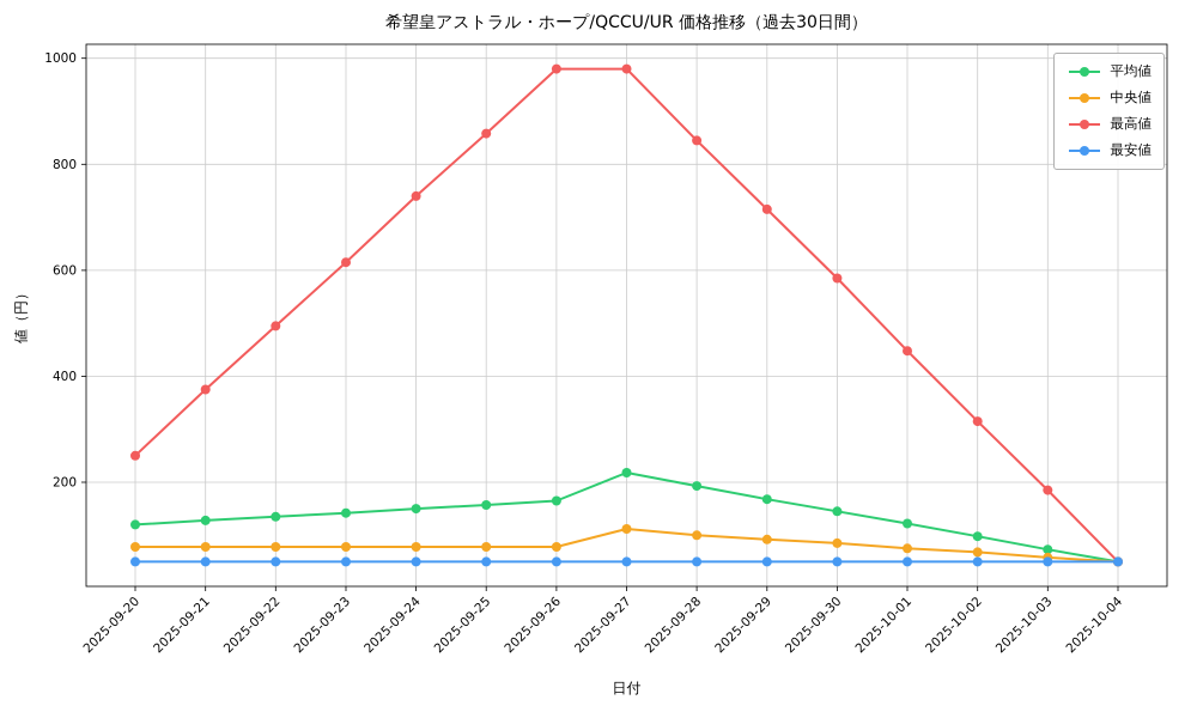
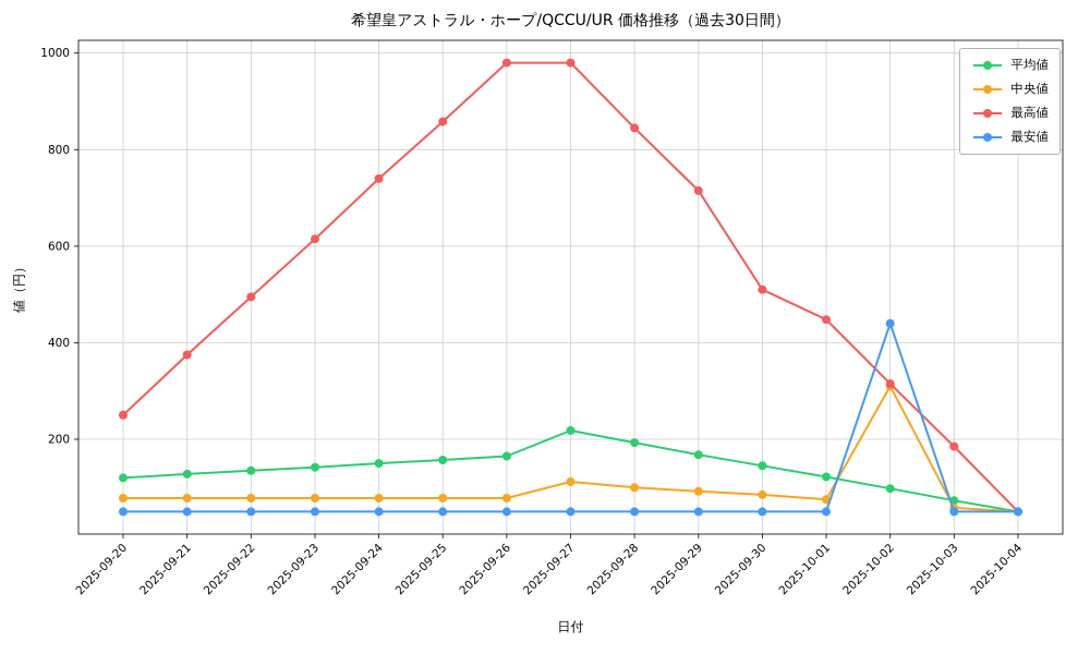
最高値/2025-09-30: 580 -> 510
中央値/2025-10-02: 70 -> 310
最安値/2025-10-02: 50 -> 440
